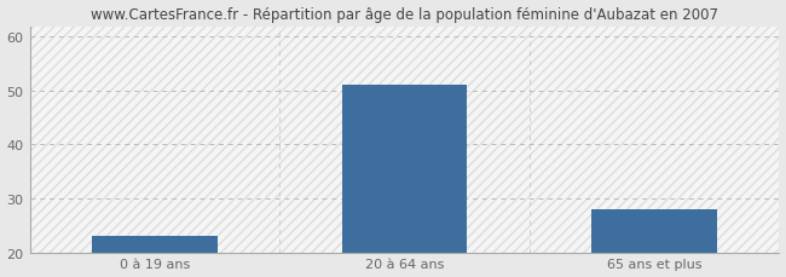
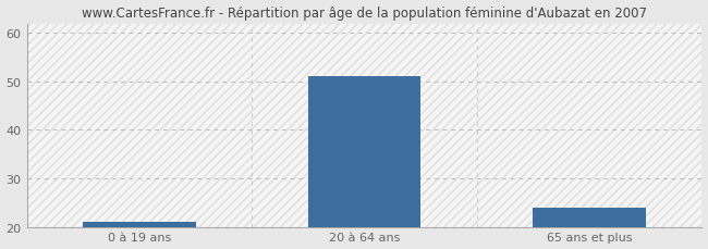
0 à 19 ans: 23 -> 21
65 ans et plus: 28 -> 24
